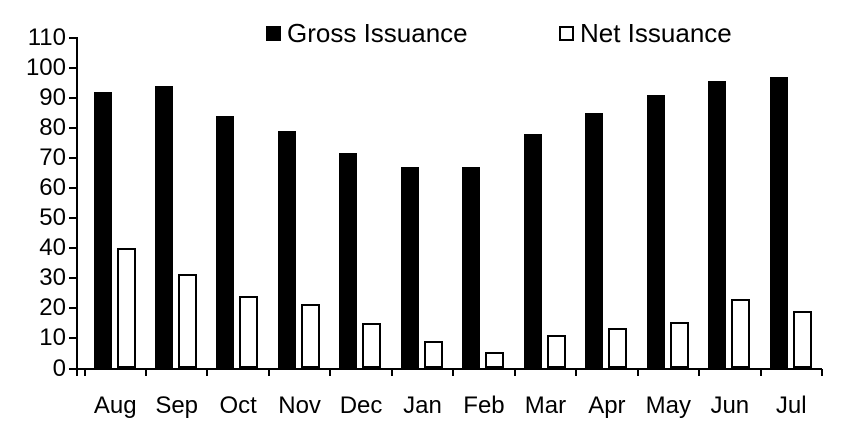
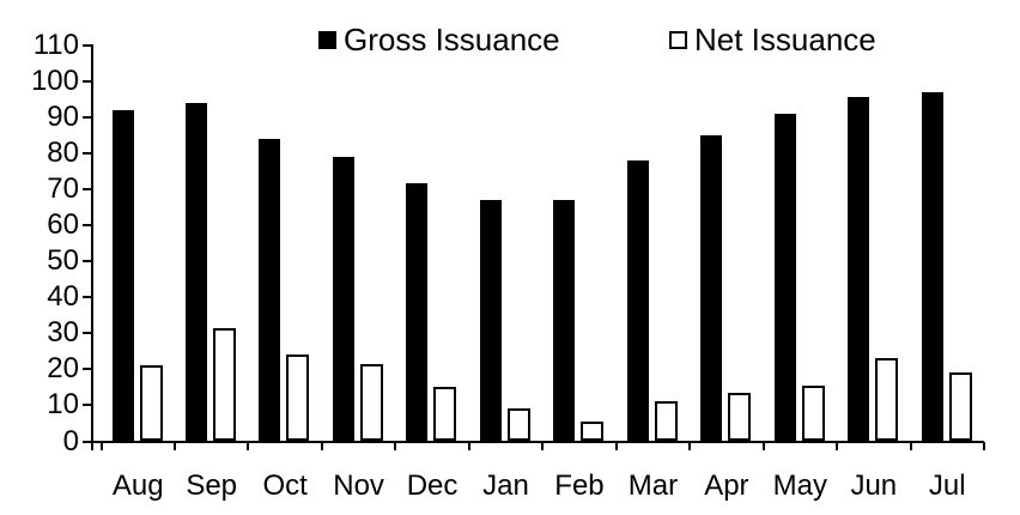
Net Issuance/Aug: 40 -> 21
